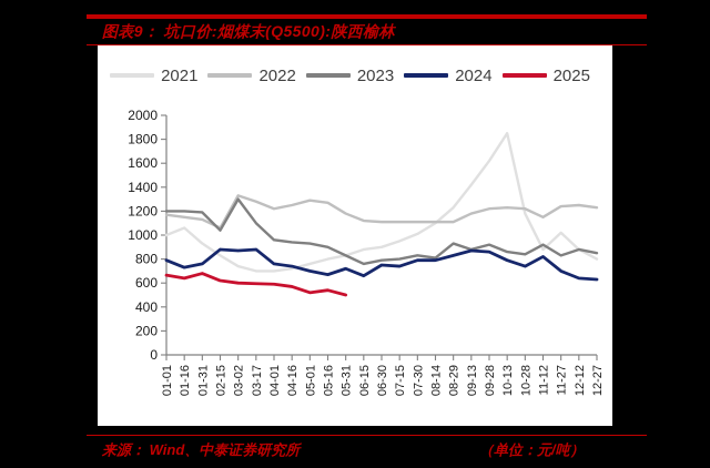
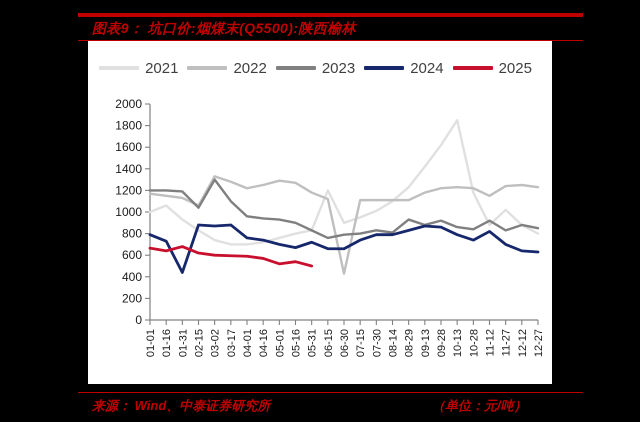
2024/01-31: 760 -> 440
2021/06-15: 880 -> 1200
2022/06-30: 1110 -> 430
2024/06-30: 750 -> 660
